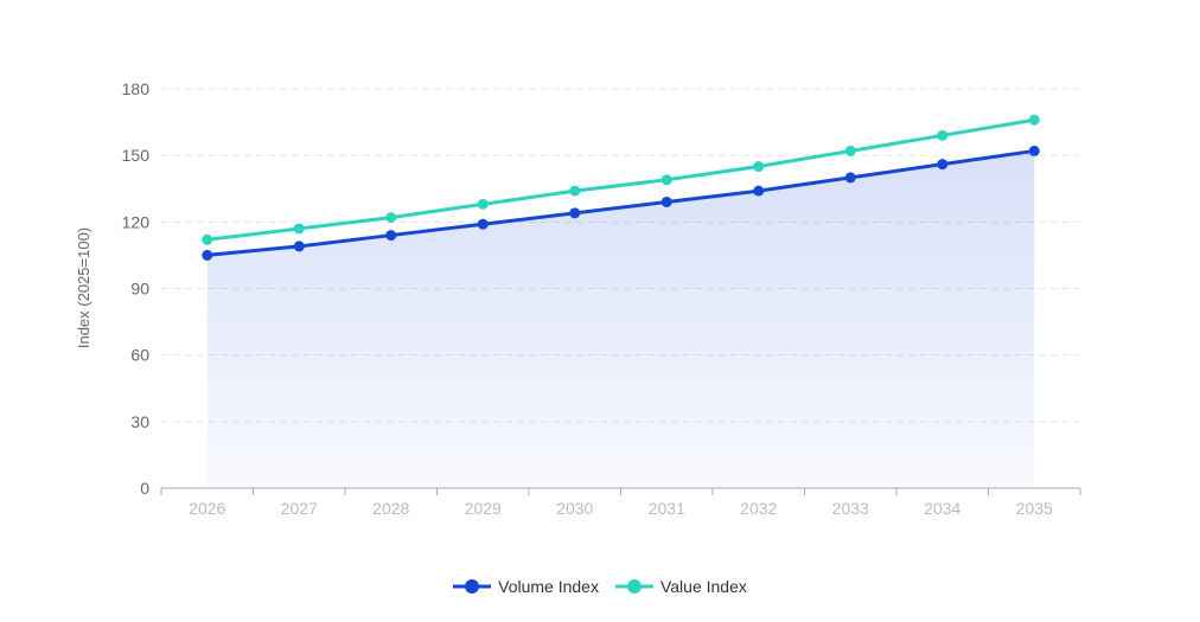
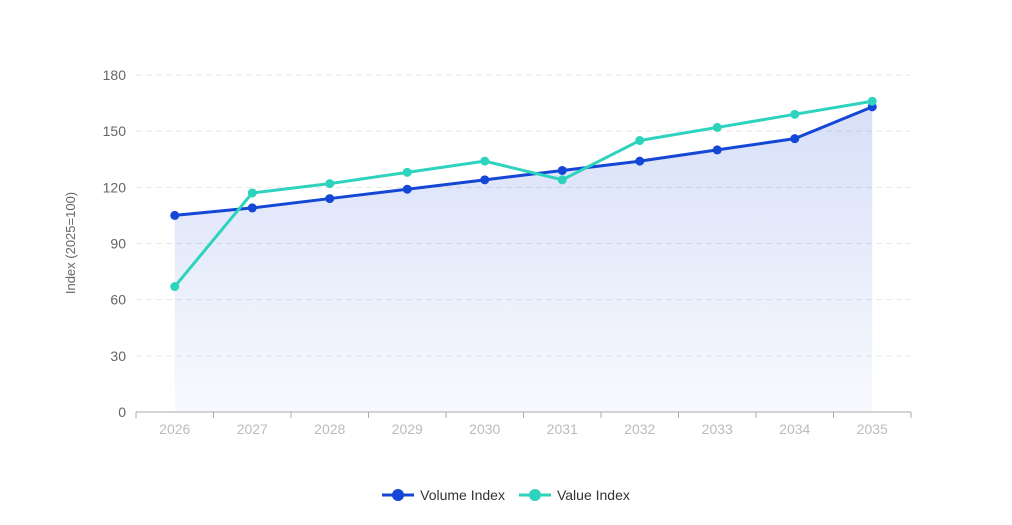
Value Index/2026: 112 -> 67
Value Index/2031: 139 -> 124
Volume Index/2035: 152 -> 163
